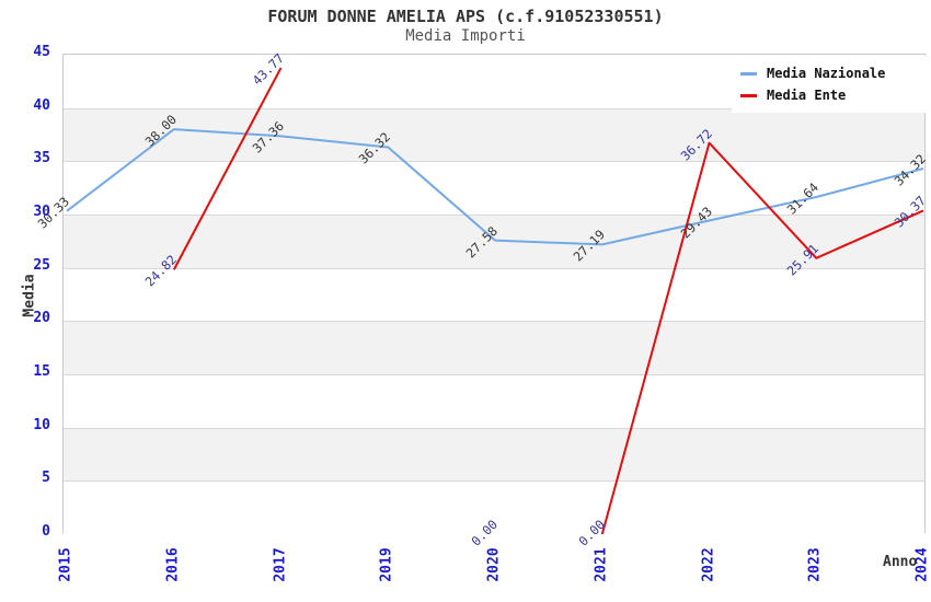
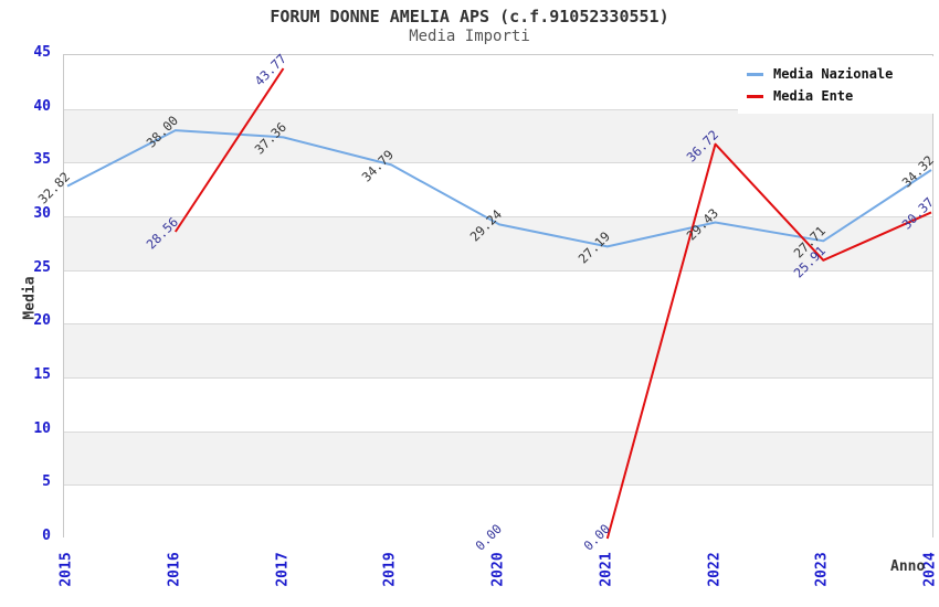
Media Nazionale/2015: 30.33 -> 32.82
Media Ente/2016: 24.82 -> 28.56
Media Nazionale/2019: 36.32 -> 34.79
Media Nazionale/2020: 27.58 -> 29.24
Media Nazionale/2023: 31.64 -> 27.71
